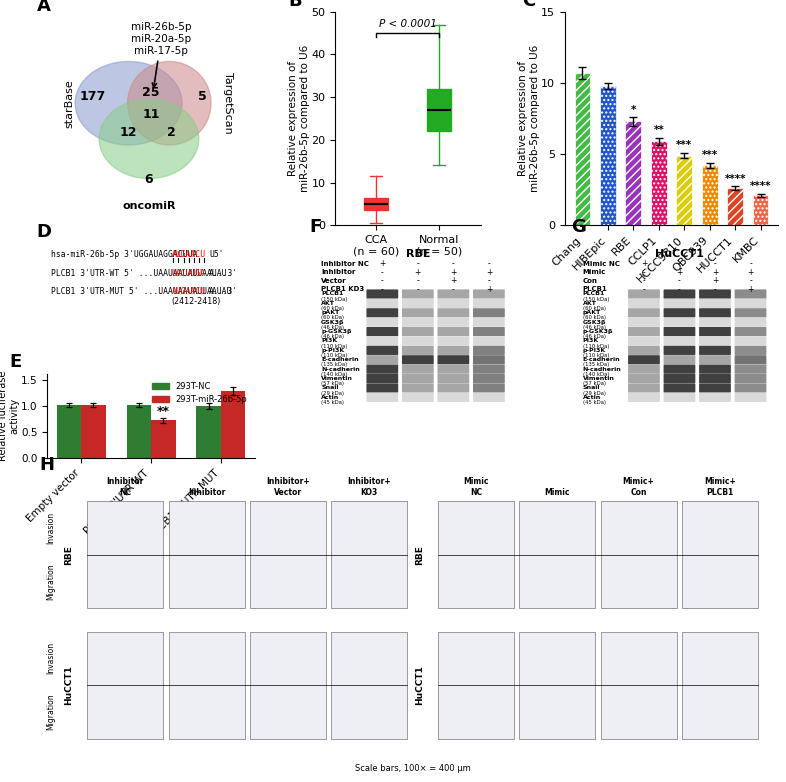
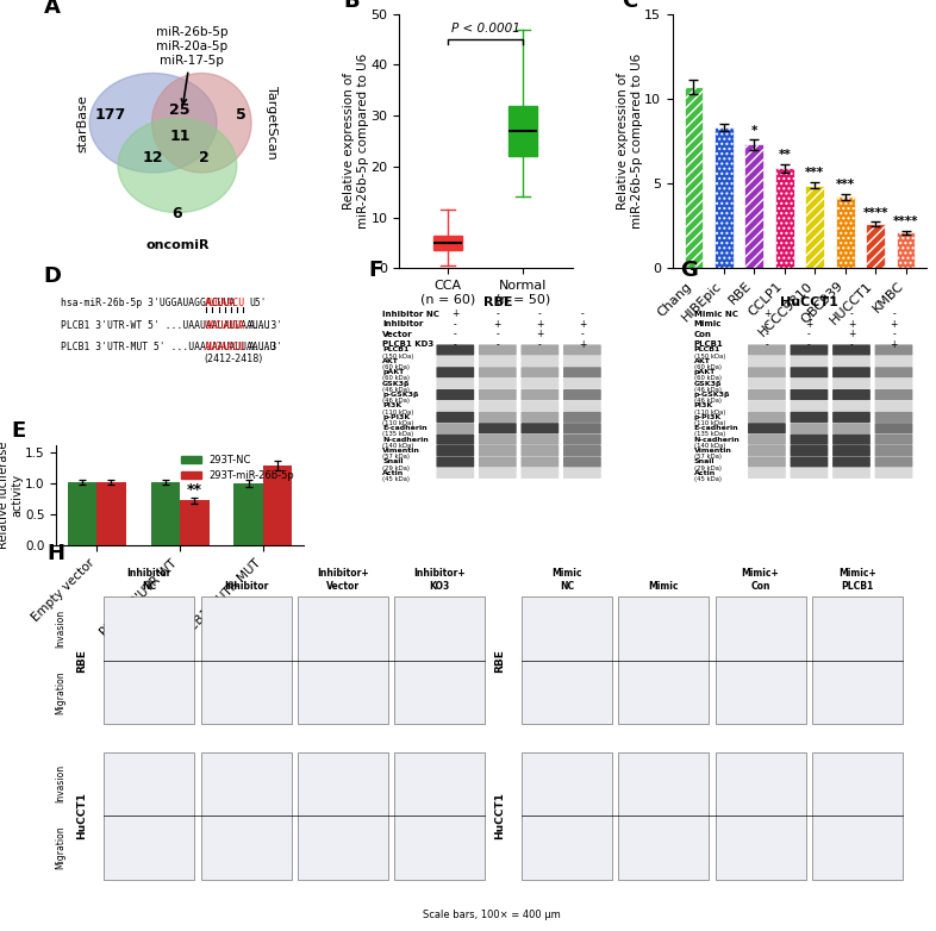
HIBEpic: 9.8 -> 8.3
